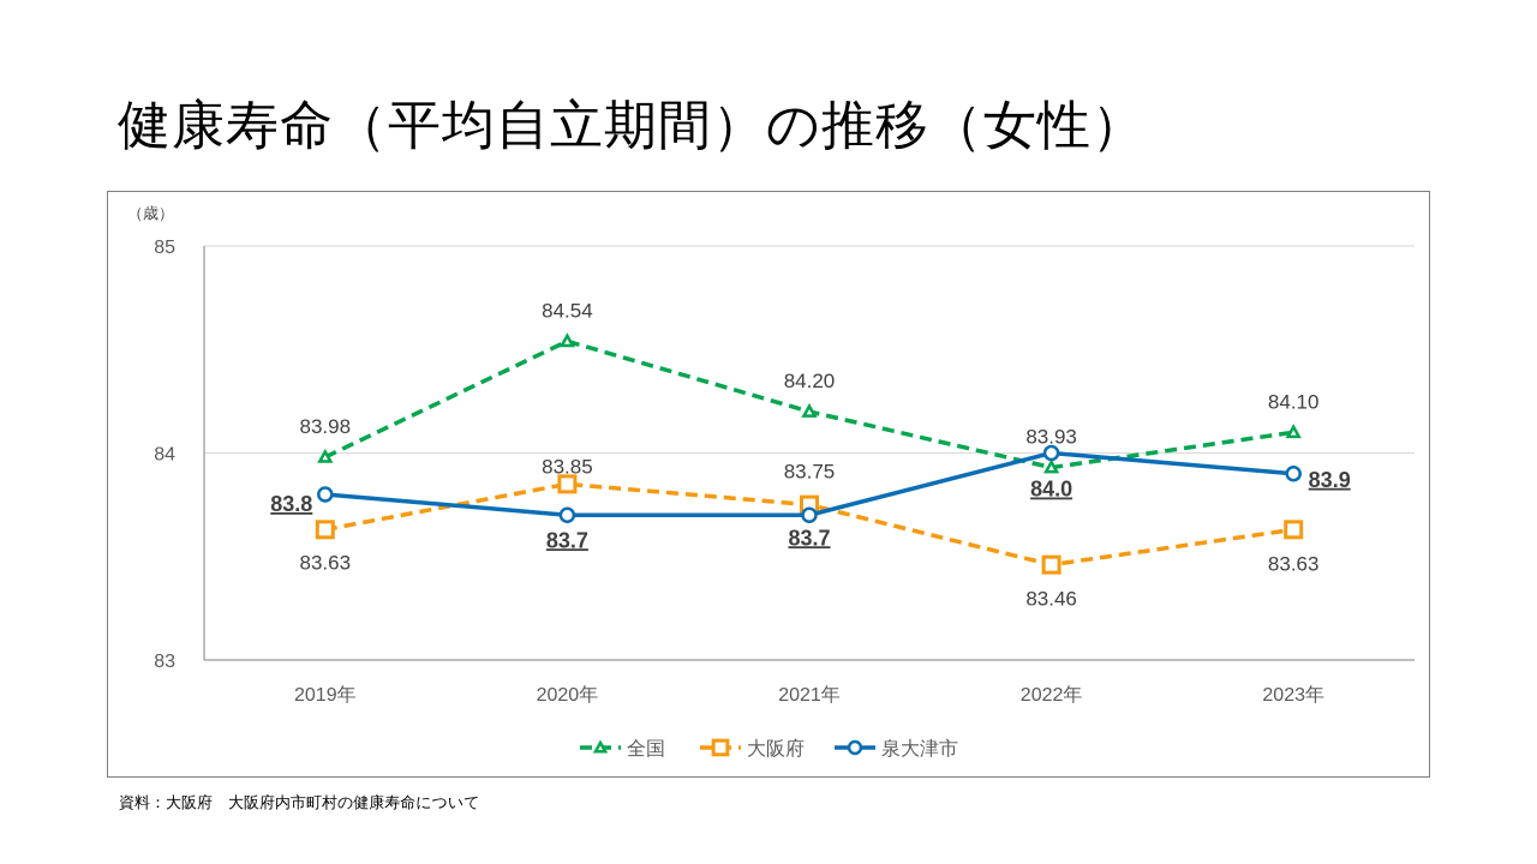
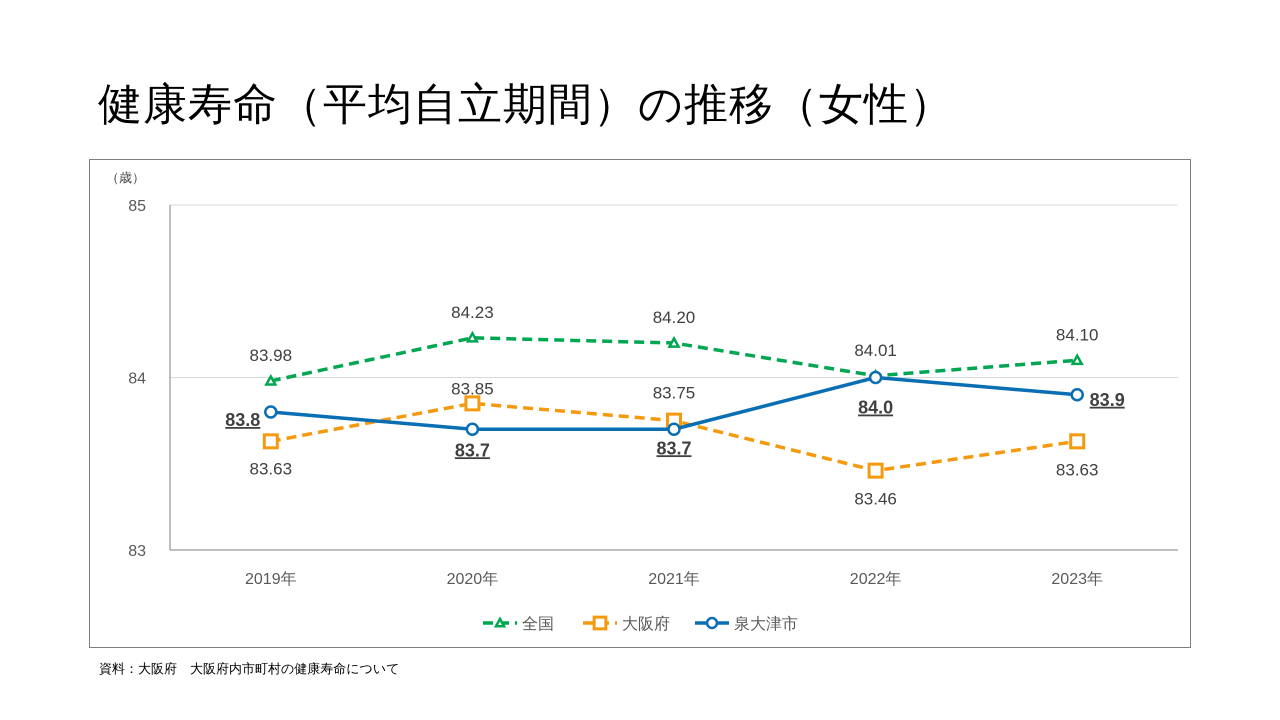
全国/2020年: 84.54 -> 84.23
全国/2022年: 83.93 -> 84.01
